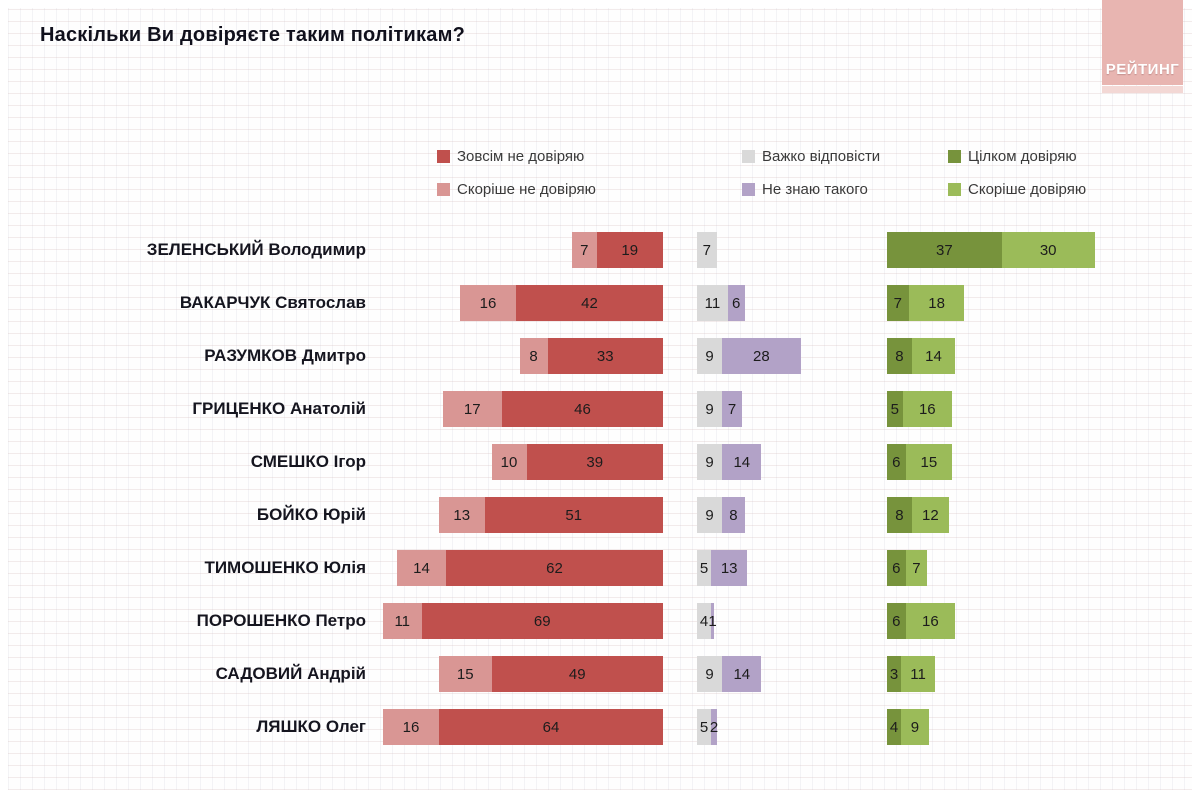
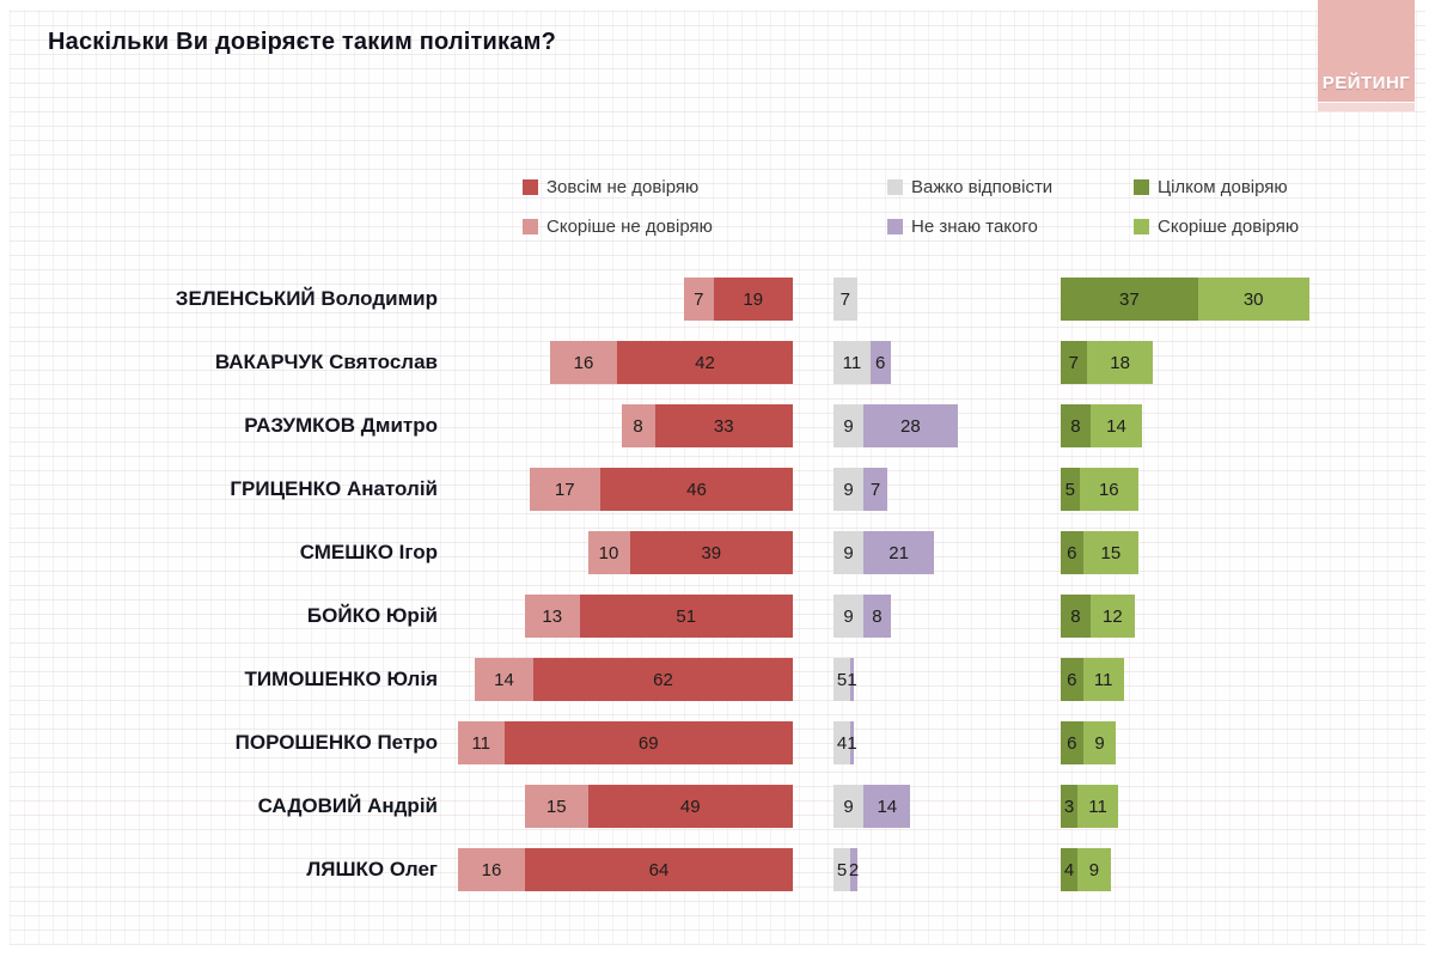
Не знаю такого/СМЕШКО Ігор: 14 -> 21
Не знаю такого/ТИМОШЕНКО Юлія: 13 -> 1
Скоріше довіряю/ТИМОШЕНКО Юлія: 7 -> 11
Скоріше довіряю/ПОРОШЕНКО Петро: 16 -> 9
